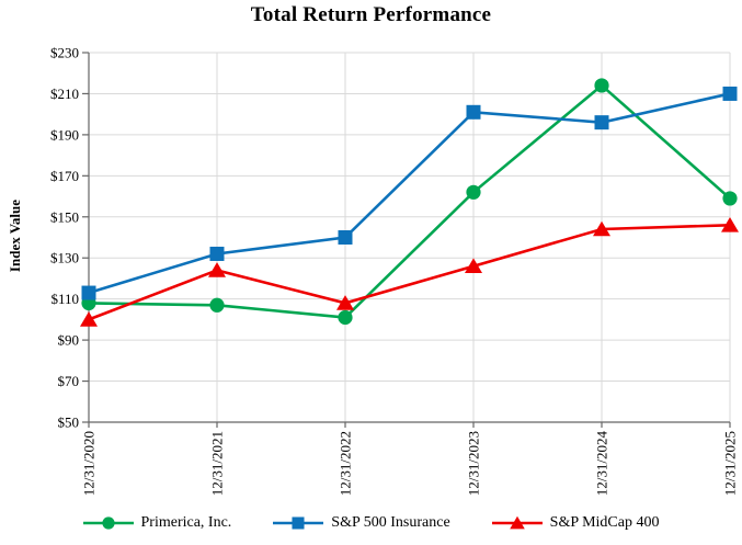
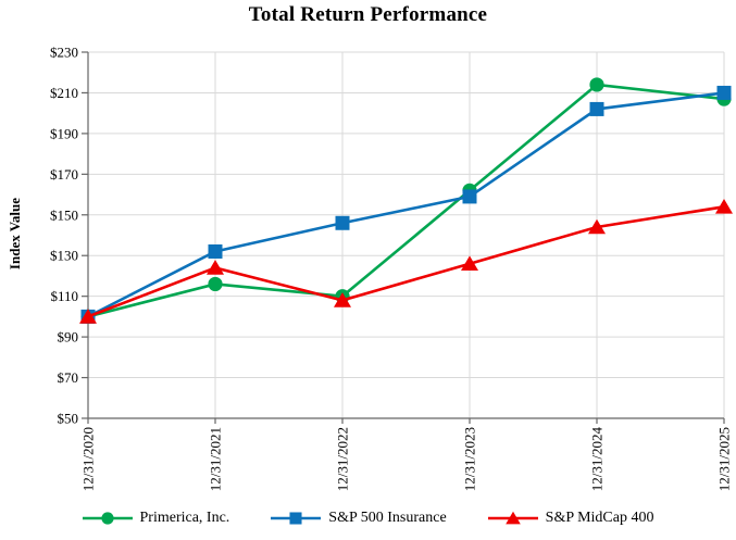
Primerica, Inc./12/31/2020: $108 -> $100
S&P 500 Insurance/12/31/2020: $113 -> $100
Primerica, Inc./12/31/2021: $107 -> $116
Primerica, Inc./12/31/2022: $101 -> $110
S&P 500 Insurance/12/31/2022: $140 -> $146
S&P 500 Insurance/12/31/2023: $201 -> $159
S&P 500 Insurance/12/31/2024: $196 -> $202
Primerica, Inc./12/31/2025: $159 -> $207
S&P MidCap 400/12/31/2025: $146 -> $154
